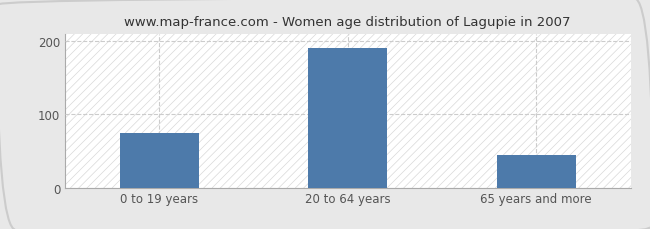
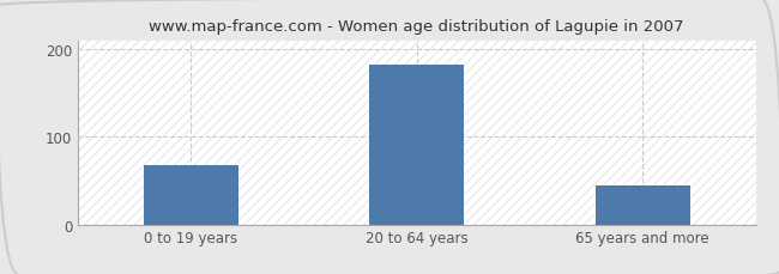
0 to 19 years: 74 -> 67
20 to 64 years: 190 -> 182
